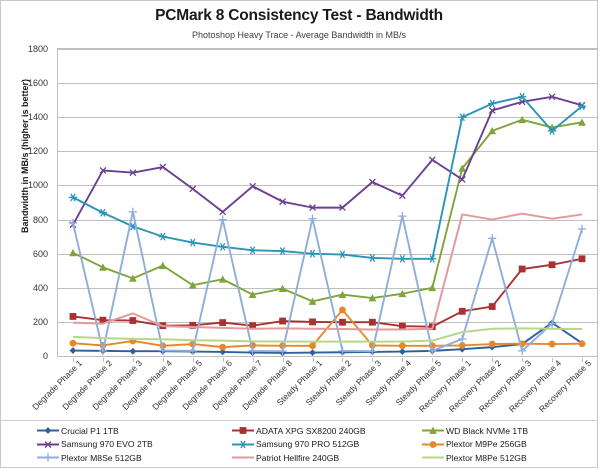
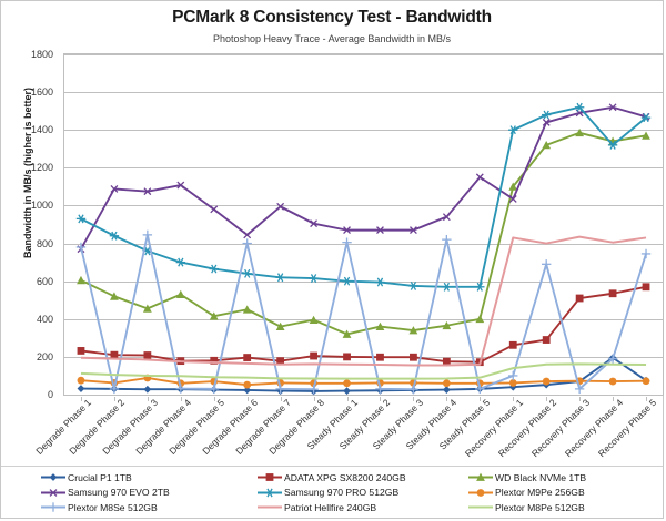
Patriot Hellfire 240GB/Degrade Phase 3: 250 -> 180
Plextor M9Pe 256GB/Steady Phase 2: 270 -> 60
Samsung 970 EVO 2TB/Steady Phase 3: 1020 -> 870
